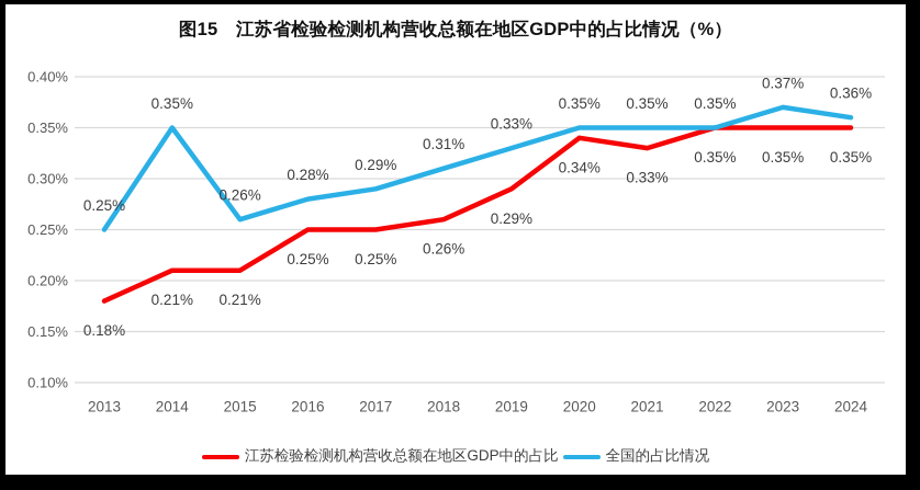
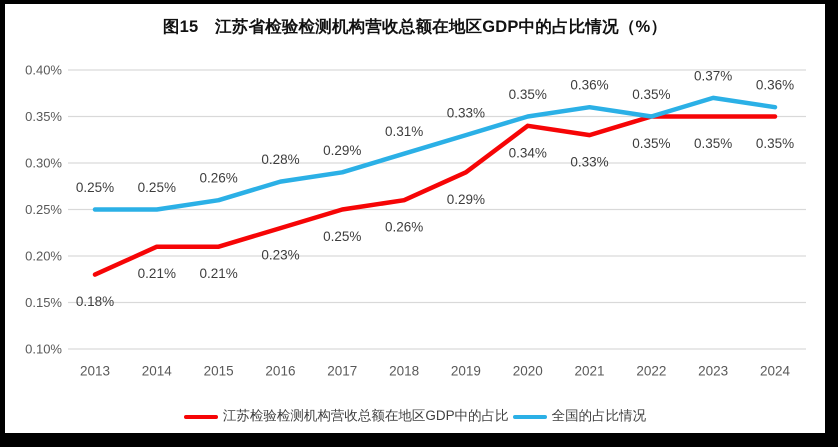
全国的占比情况/2014: 0.35% -> 0.25%
江苏检验检测机构营收总额在地区GDP中的占比/2016: 0.25% -> 0.23%
全国的占比情况/2021: 0.35% -> 0.36%
